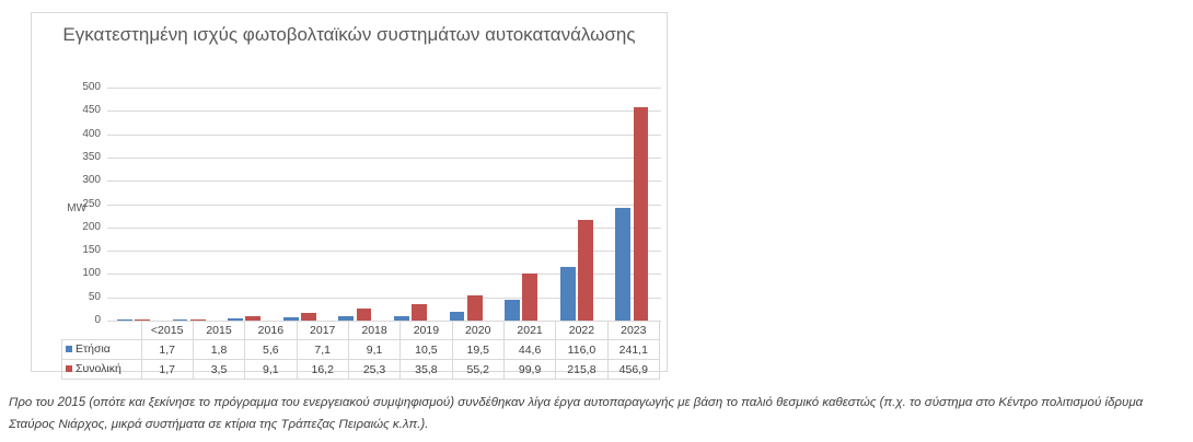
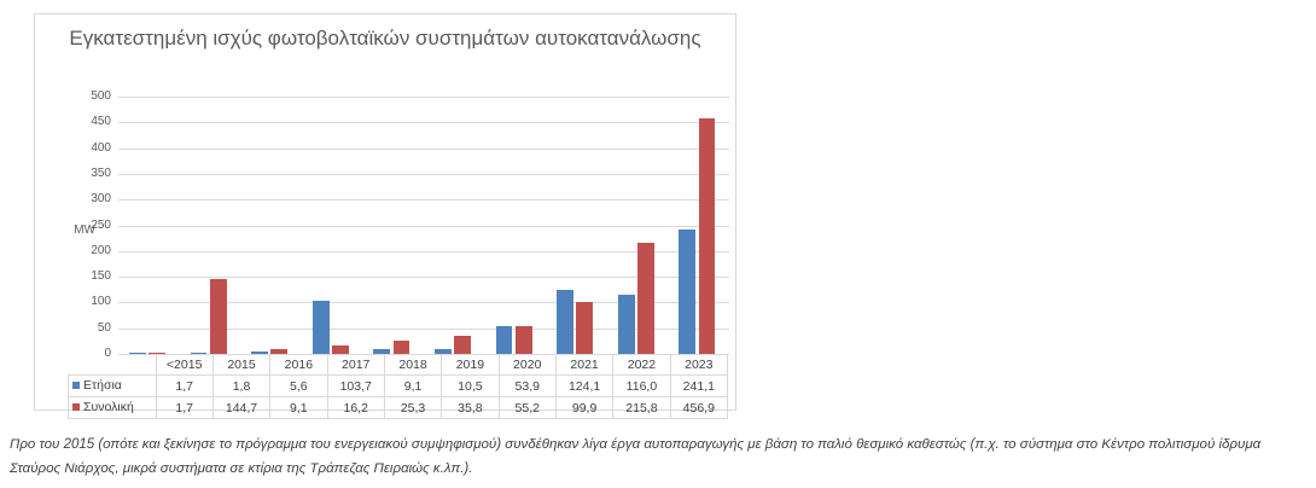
Συνολική/2015: 3,5 -> 144,7
Ετήσια/2017: 7,1 -> 103,7
Ετήσια/2020: 19,5 -> 53,9
Ετήσια/2021: 44,6 -> 124,1
